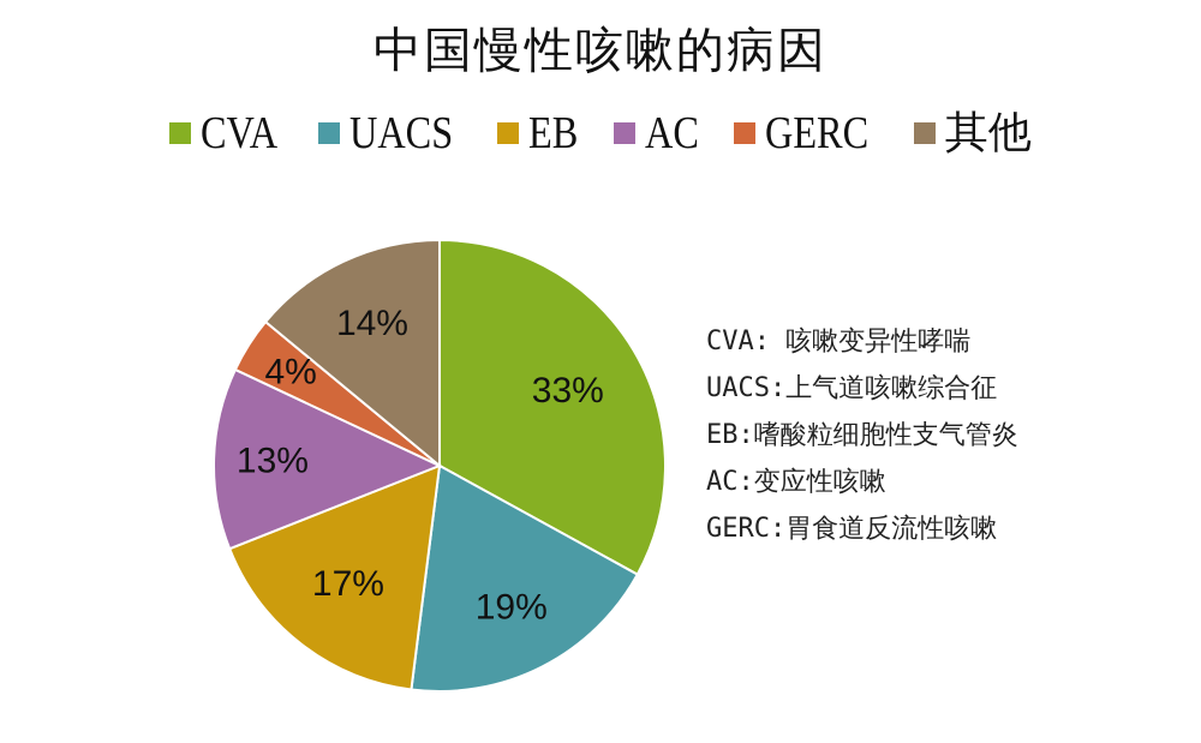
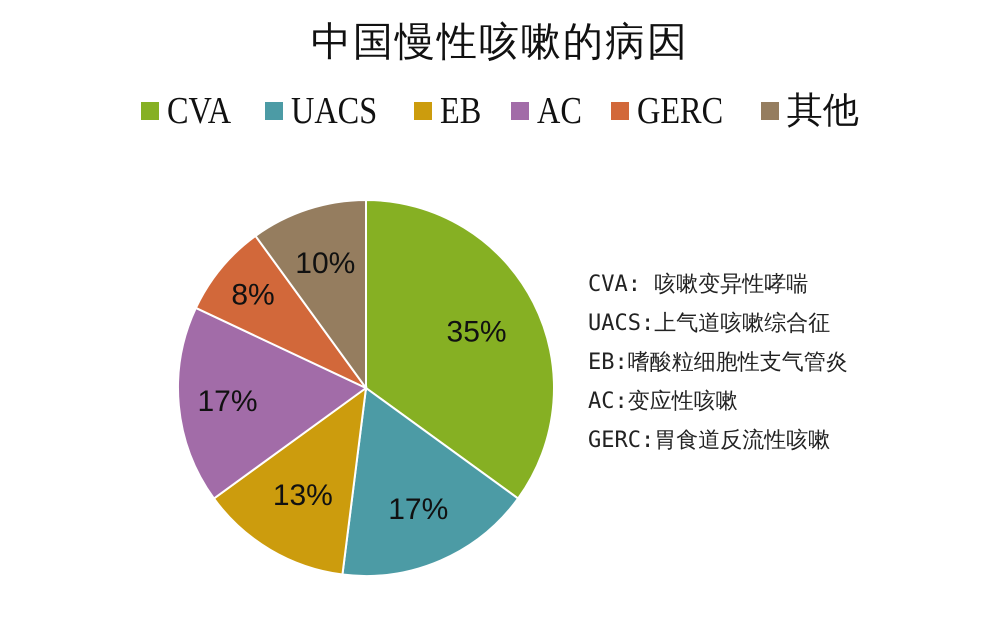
CVA: 33% -> 35%
UACS: 19% -> 17%
EB: 17% -> 13%
AC: 13% -> 17%
GERC: 4% -> 8%
其他: 14% -> 10%
